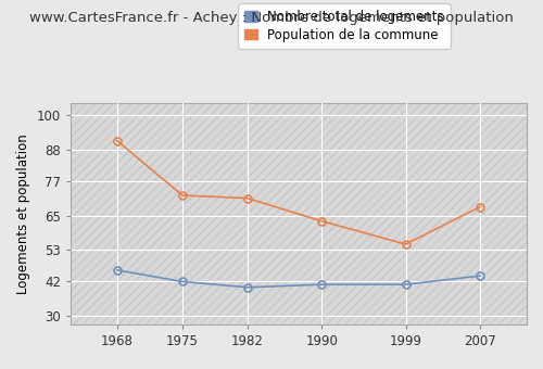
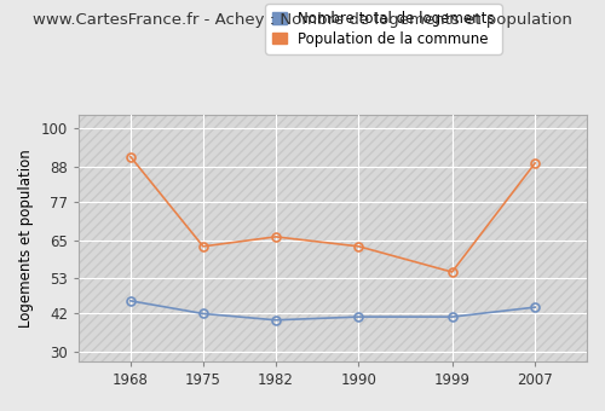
Population de la commune/1975: 72 -> 63
Population de la commune/1982: 71 -> 66
Population de la commune/2007: 68 -> 89
